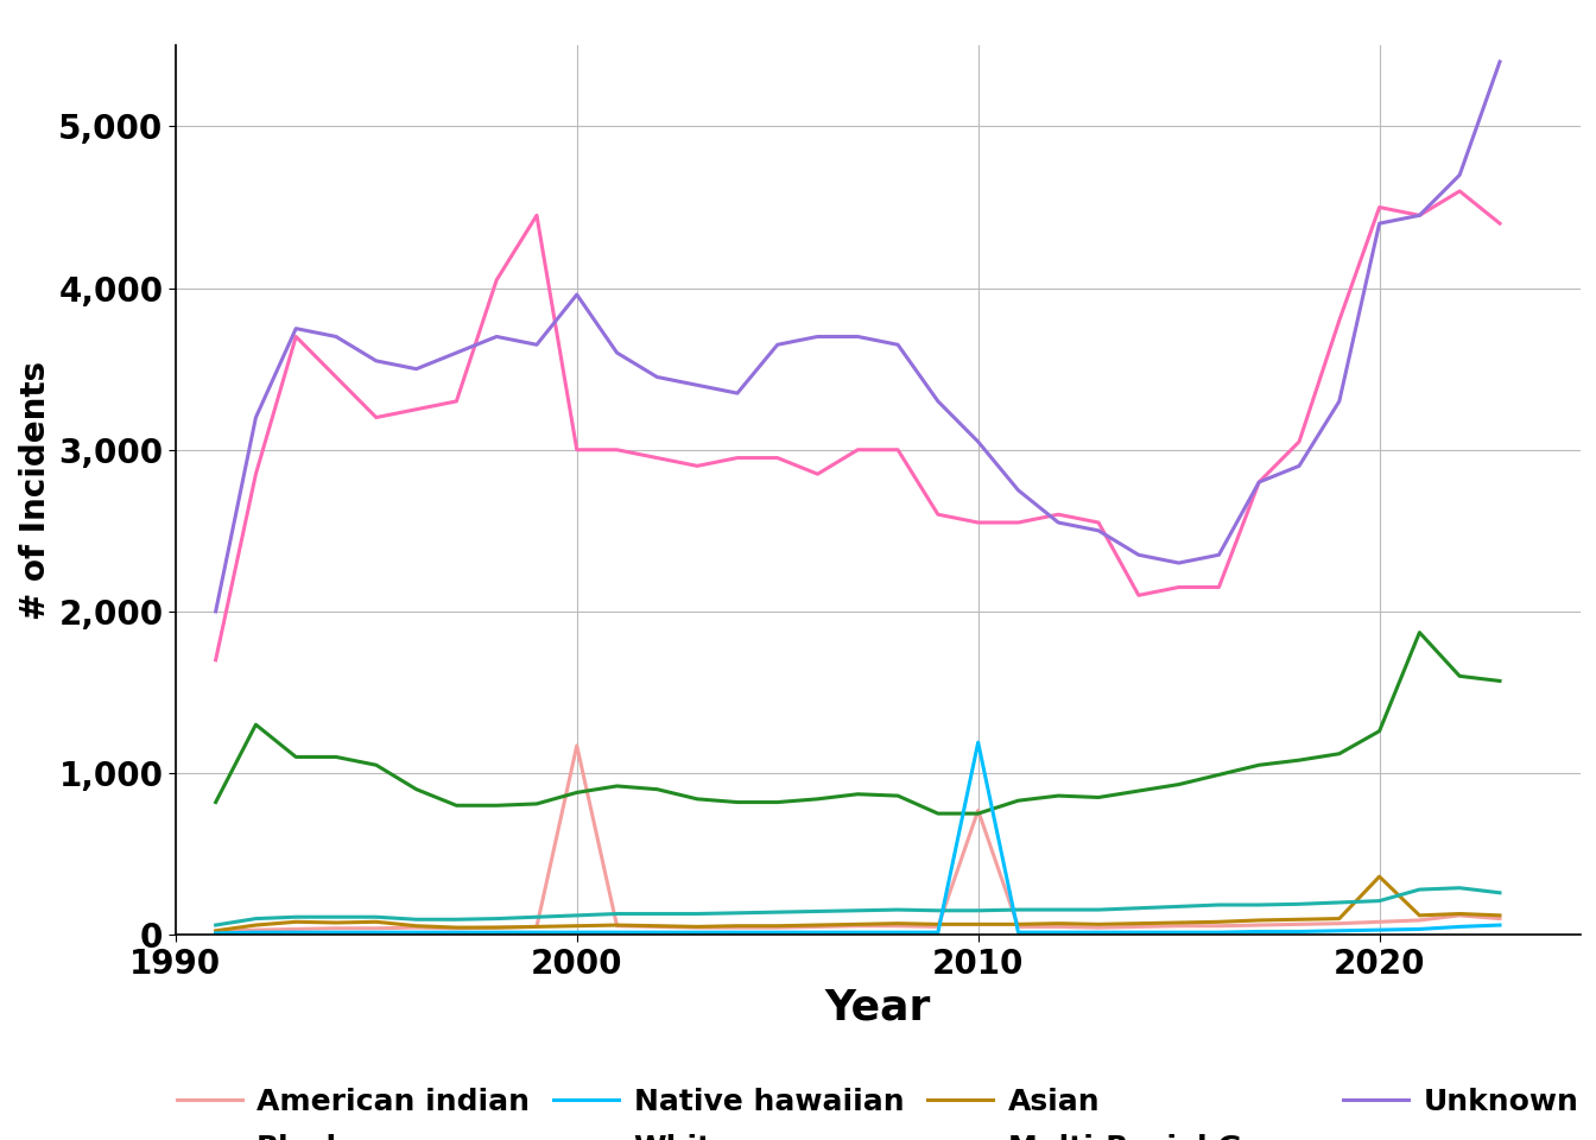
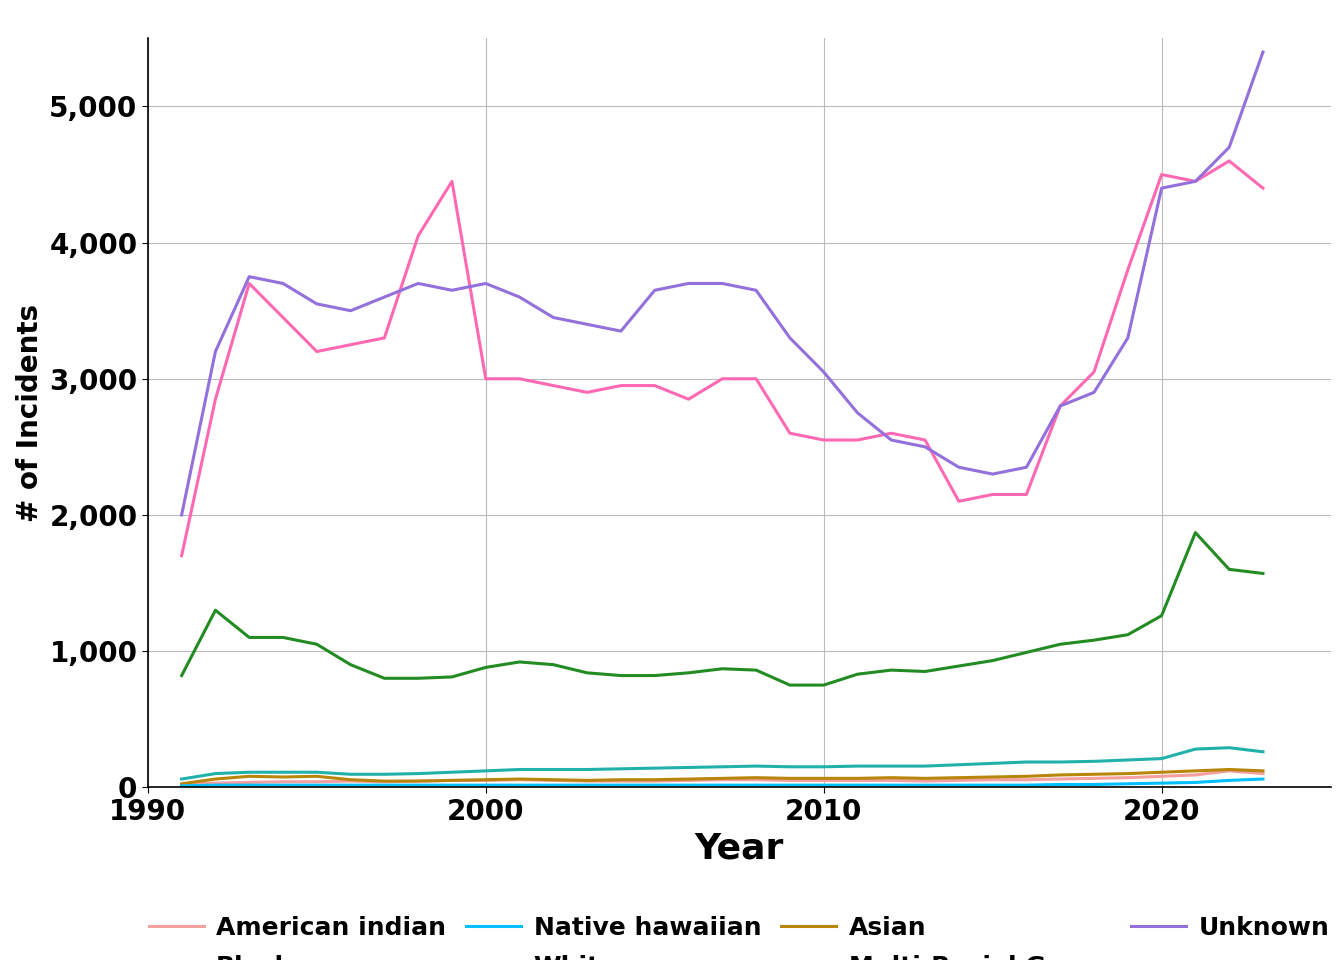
American indian/2000: 1,170 -> 50
Unknown/2000: 3,960 -> 3,700
American indian/2010: 770 -> 50
Native hawaiian/2010: 1,190 -> 20
Asian/2020: 360 -> 110
